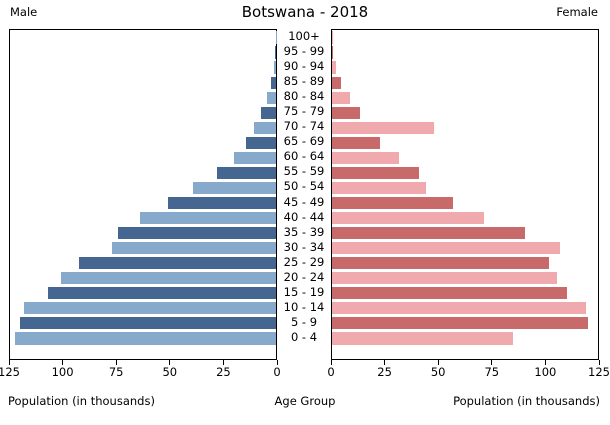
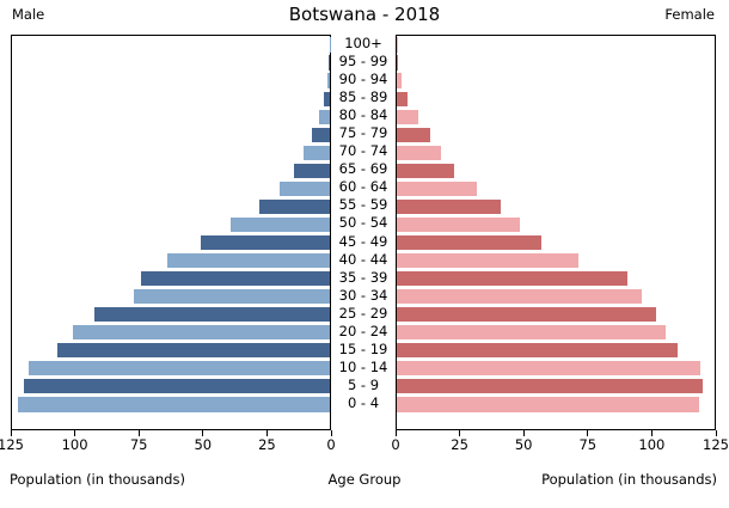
Female/70 - 74: 48 -> 18
Female/50 - 54: 44 -> 48
Female/30 - 34: 107 -> 96
Female/0 - 4: 85 -> 119
